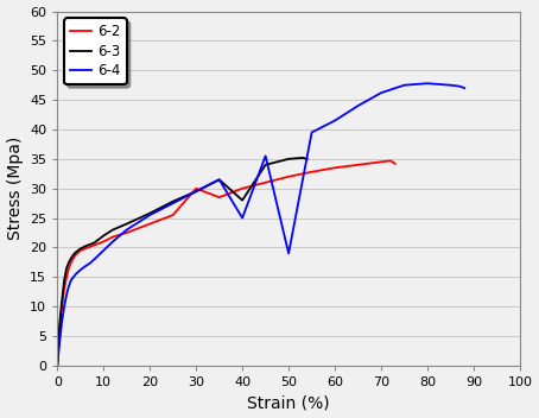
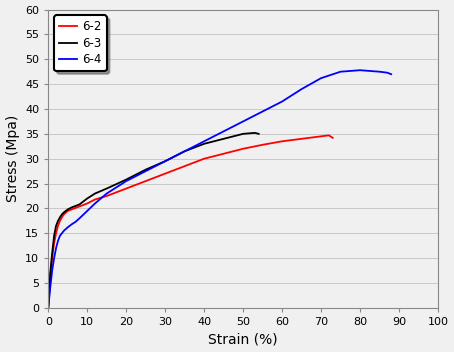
6-2/30: 30.0 -> 27.0
6-3/40: 28.0 -> 33.0
6-4/40: 25.0 -> 33.5
6-4/50: 19.0 -> 37.5
